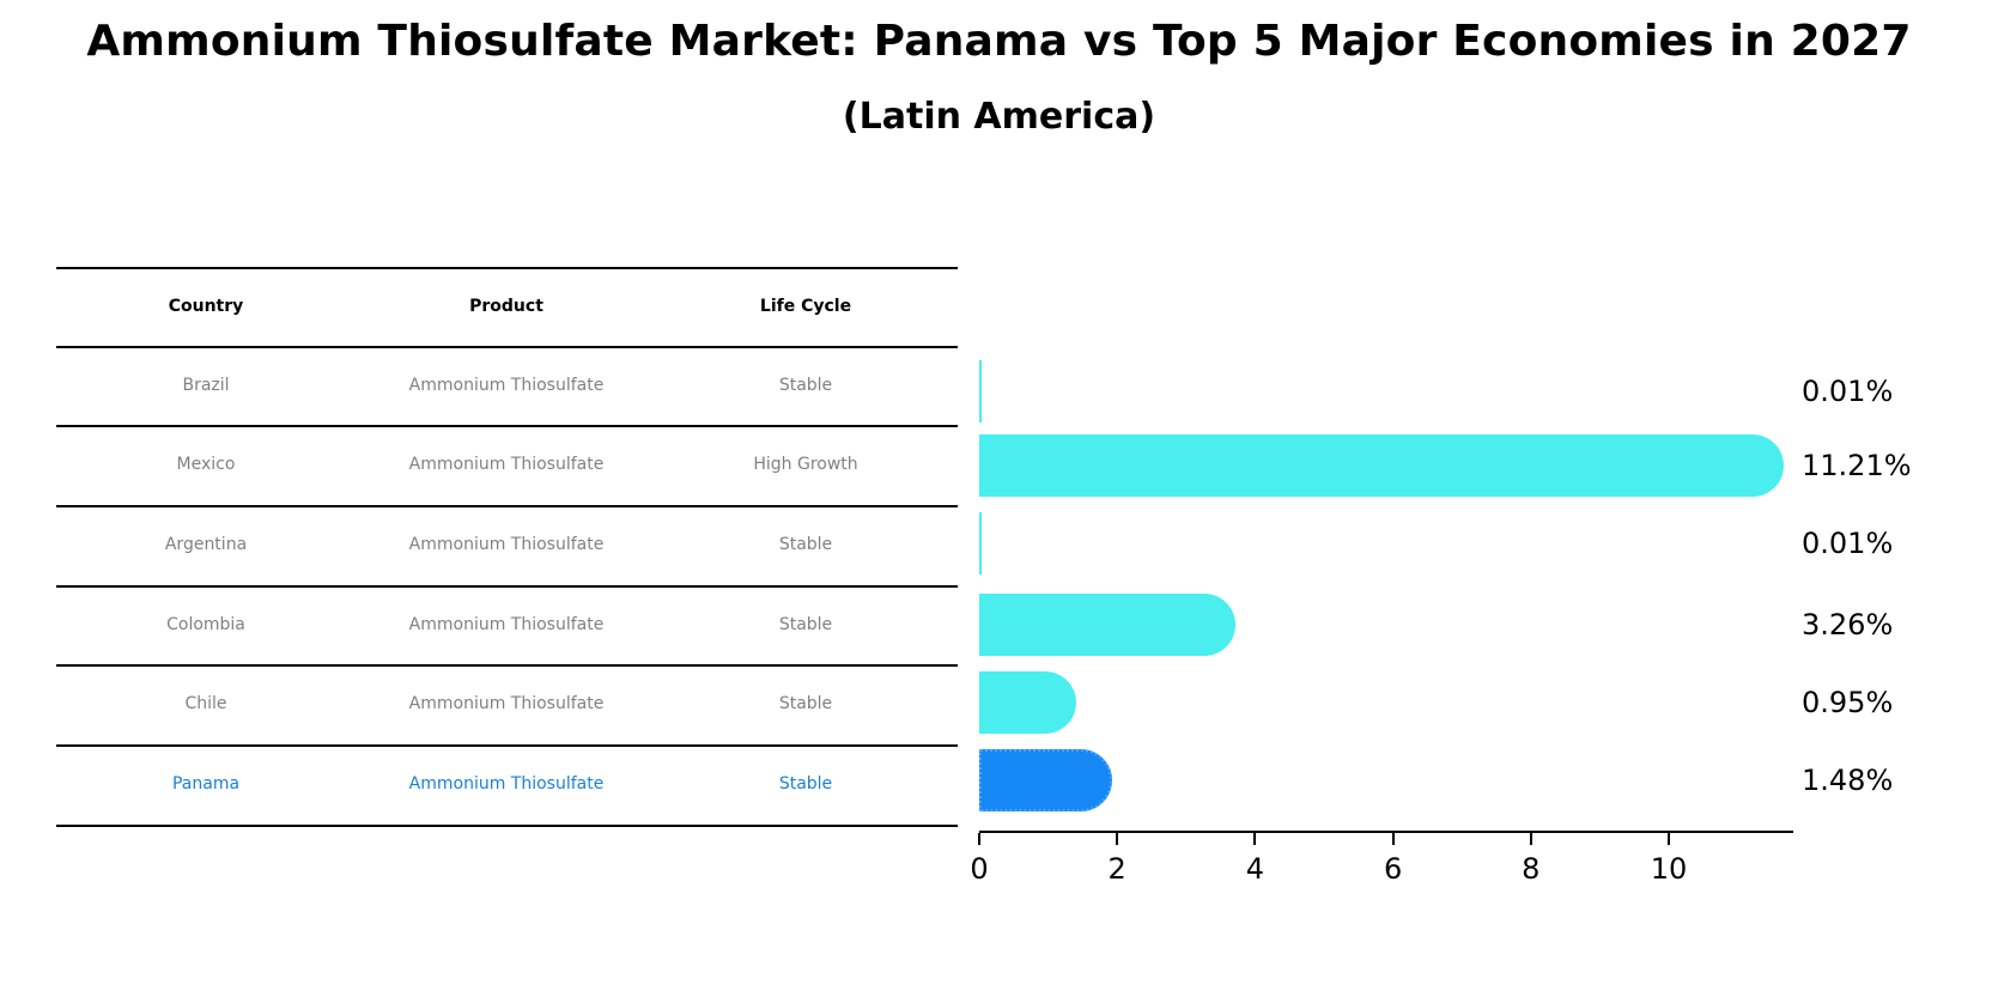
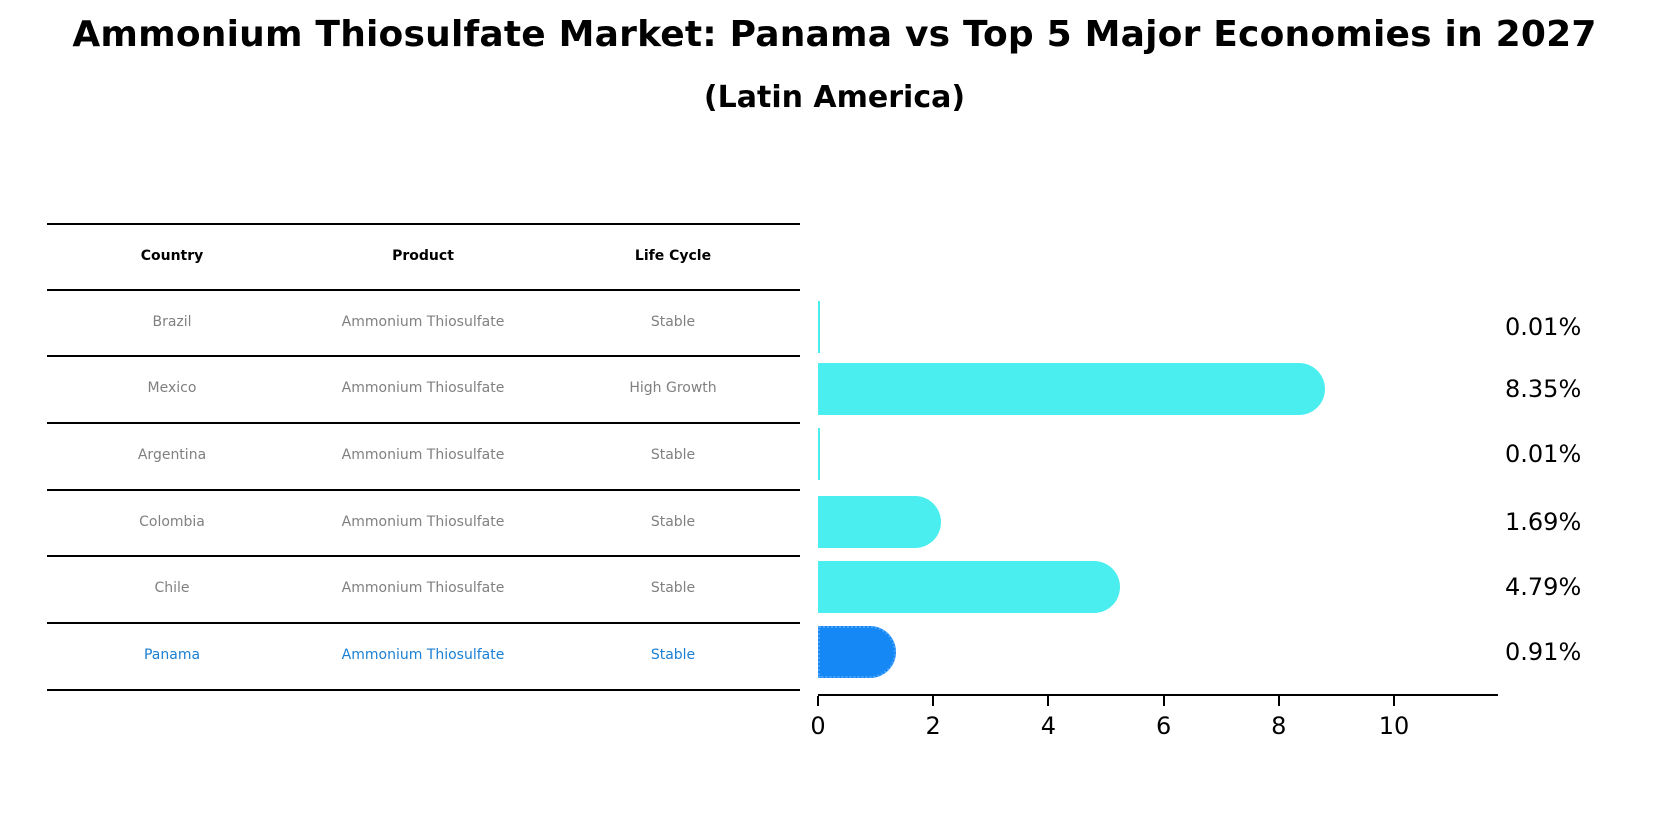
Mexico: 11.21% -> 8.35%
Colombia: 3.26% -> 1.69%
Chile: 0.95% -> 4.79%
Panama: 1.48% -> 0.91%
